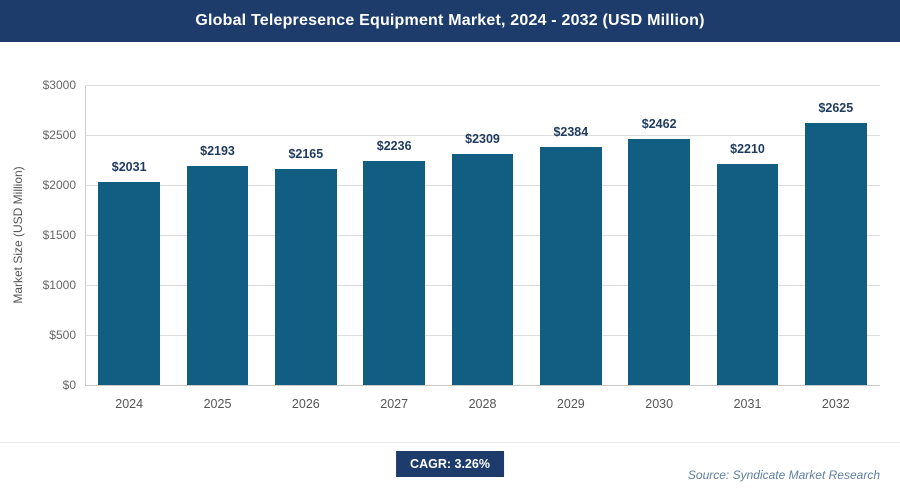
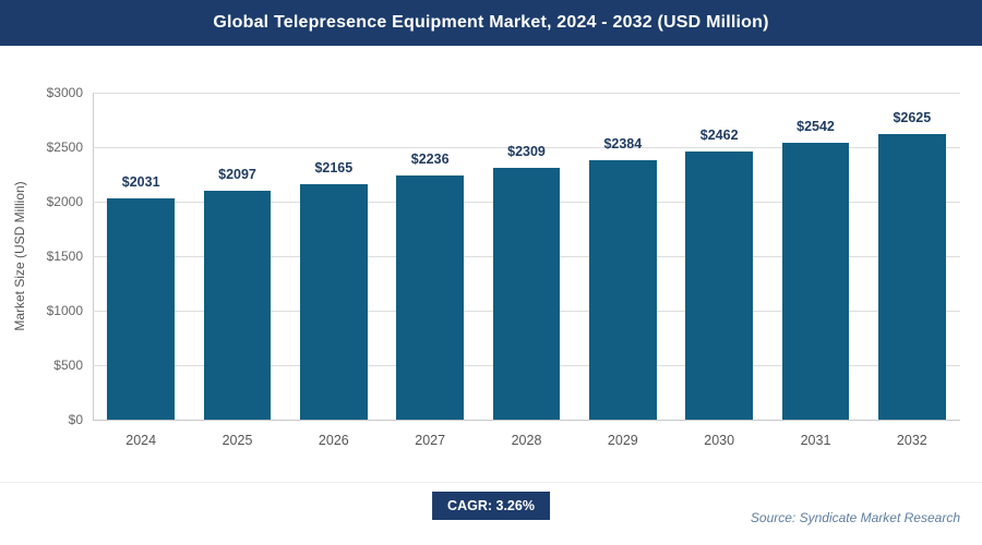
2025: $2193 -> $2097
2031: $2210 -> $2542
